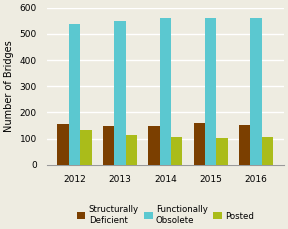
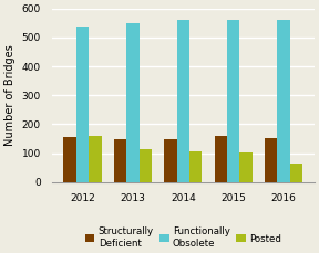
Posted/2012: 135 -> 160
Posted/2016: 107 -> 65
